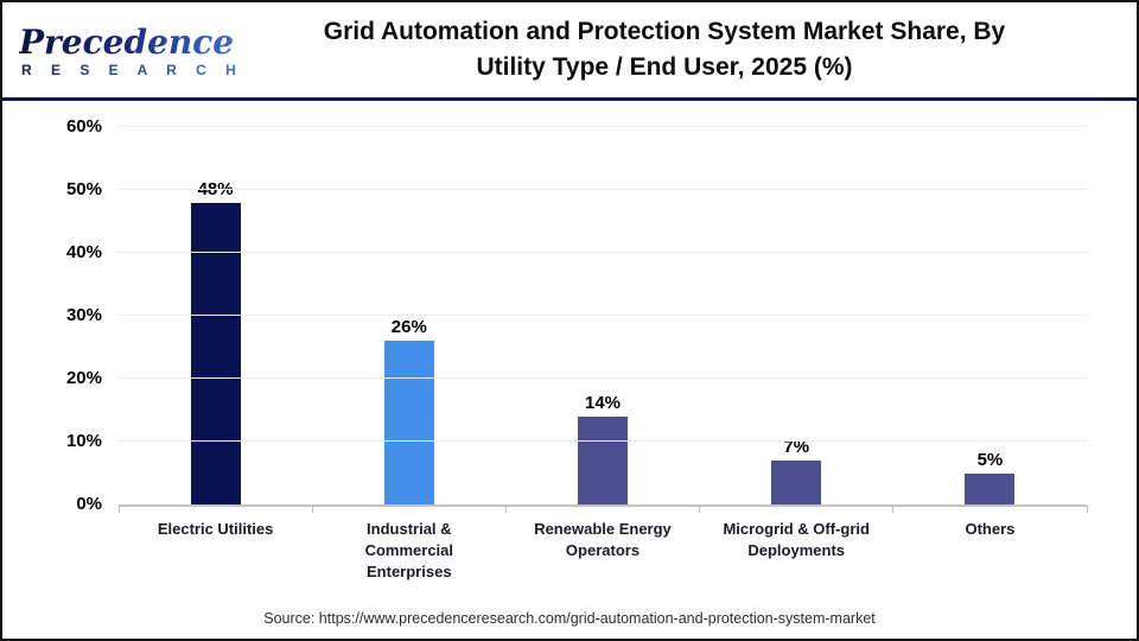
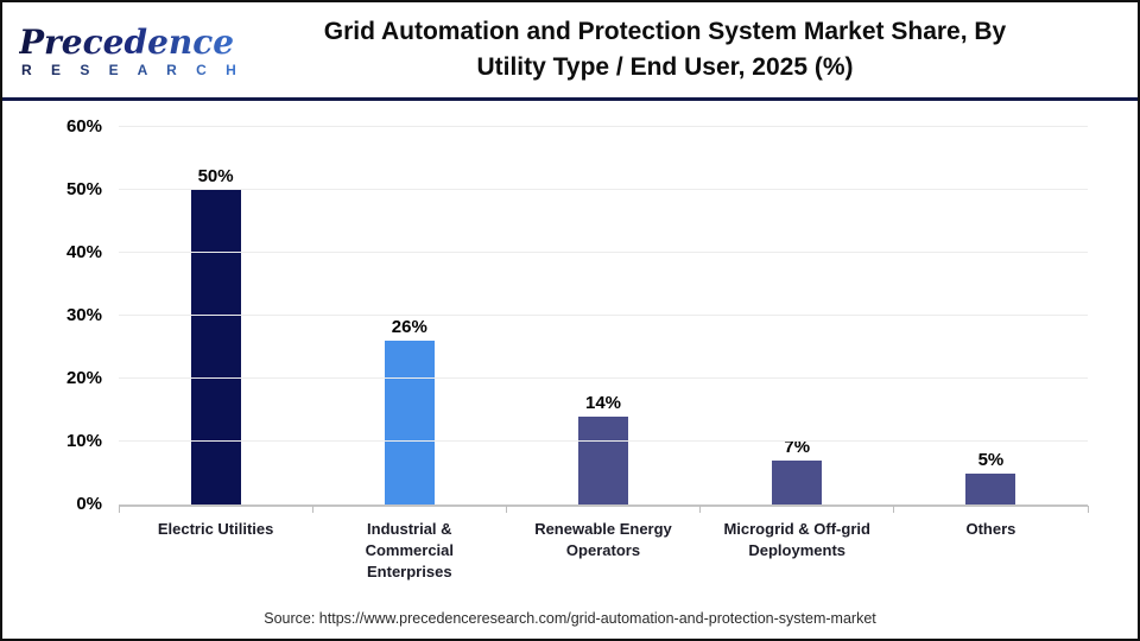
Electric Utilities: 48% -> 50%
